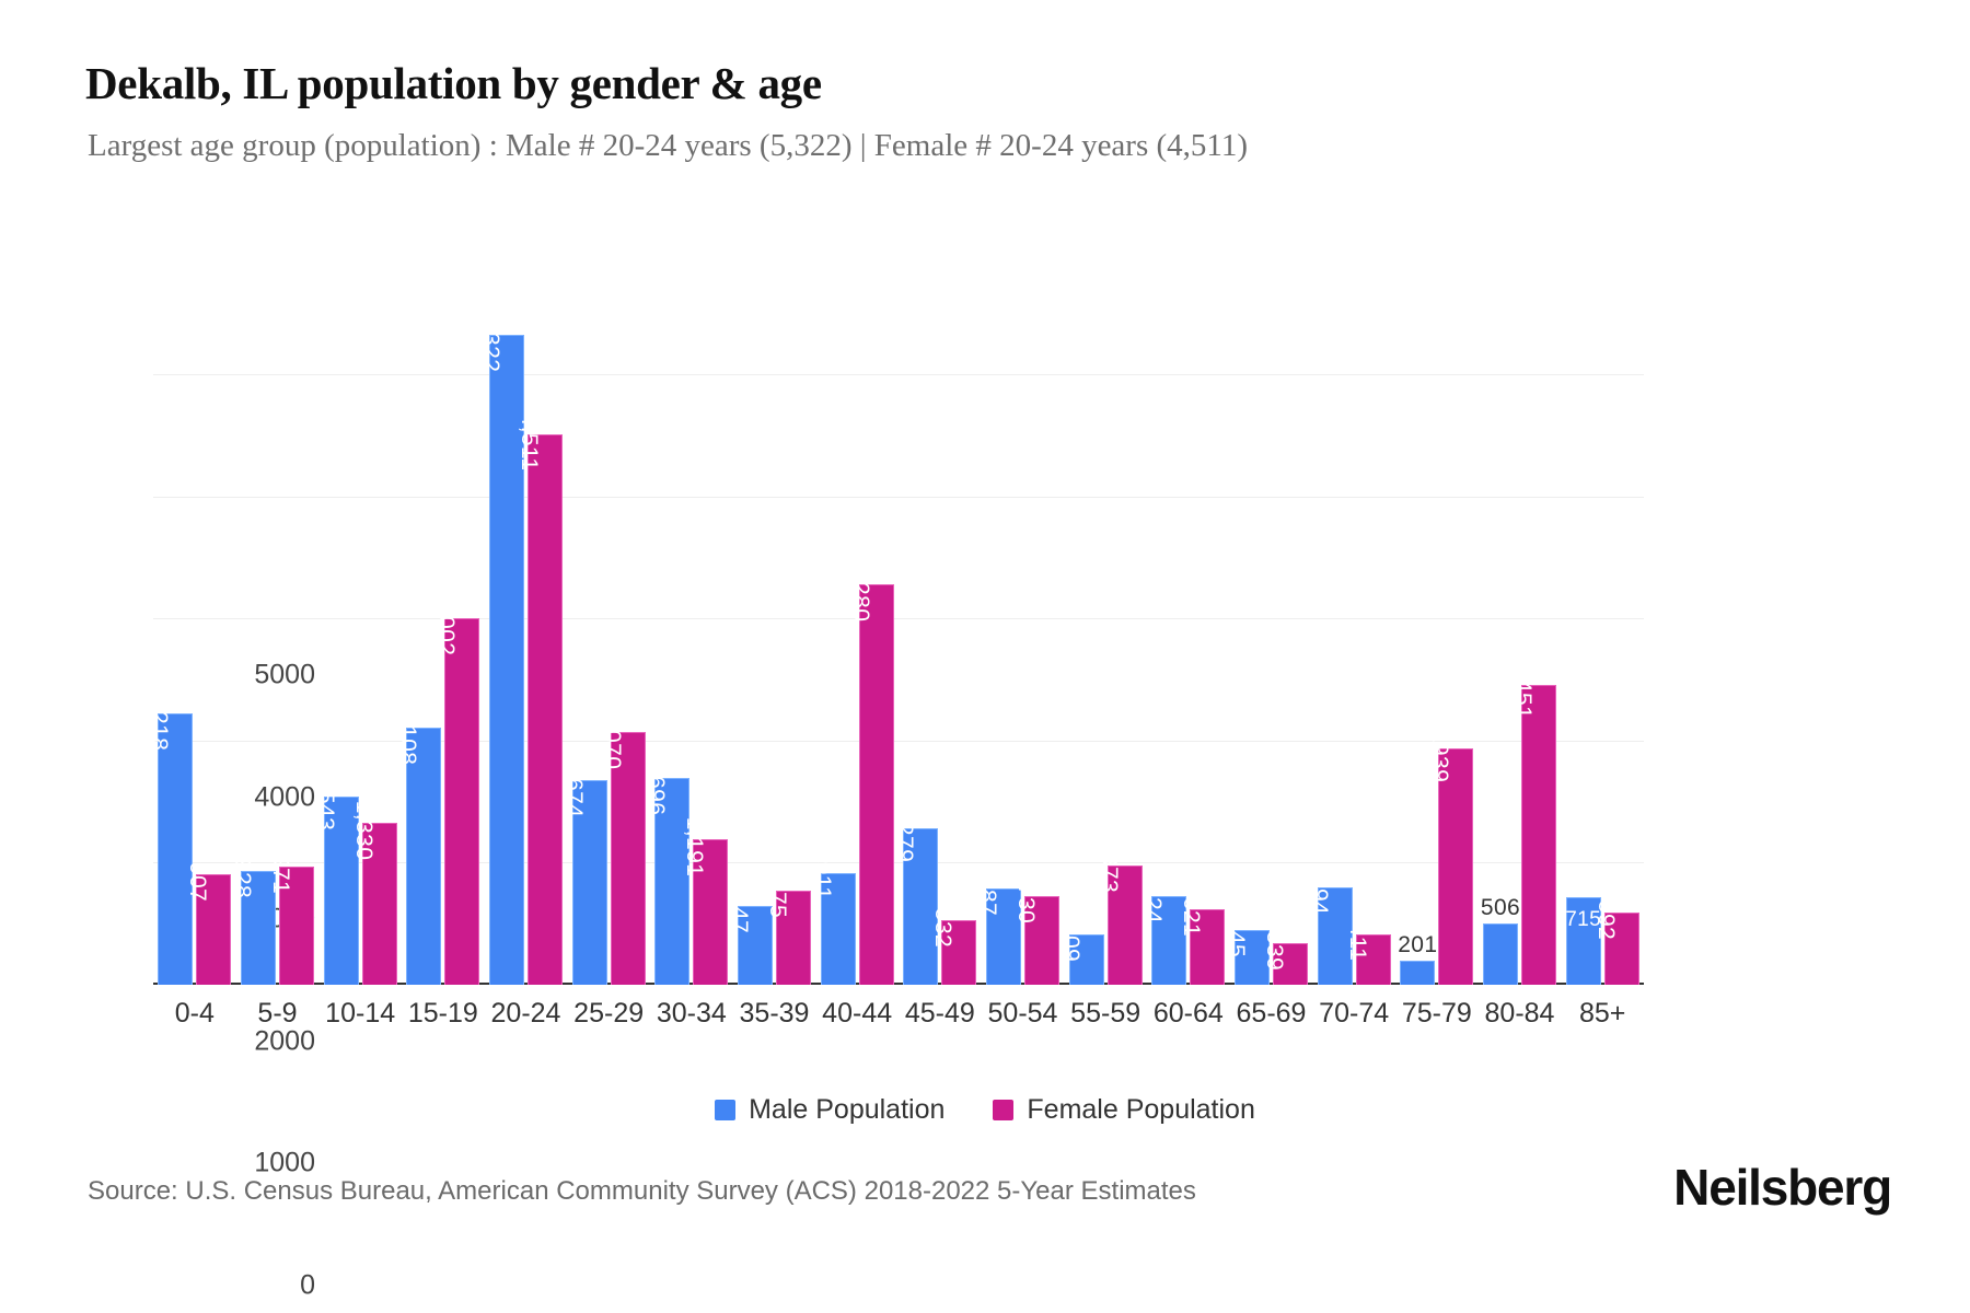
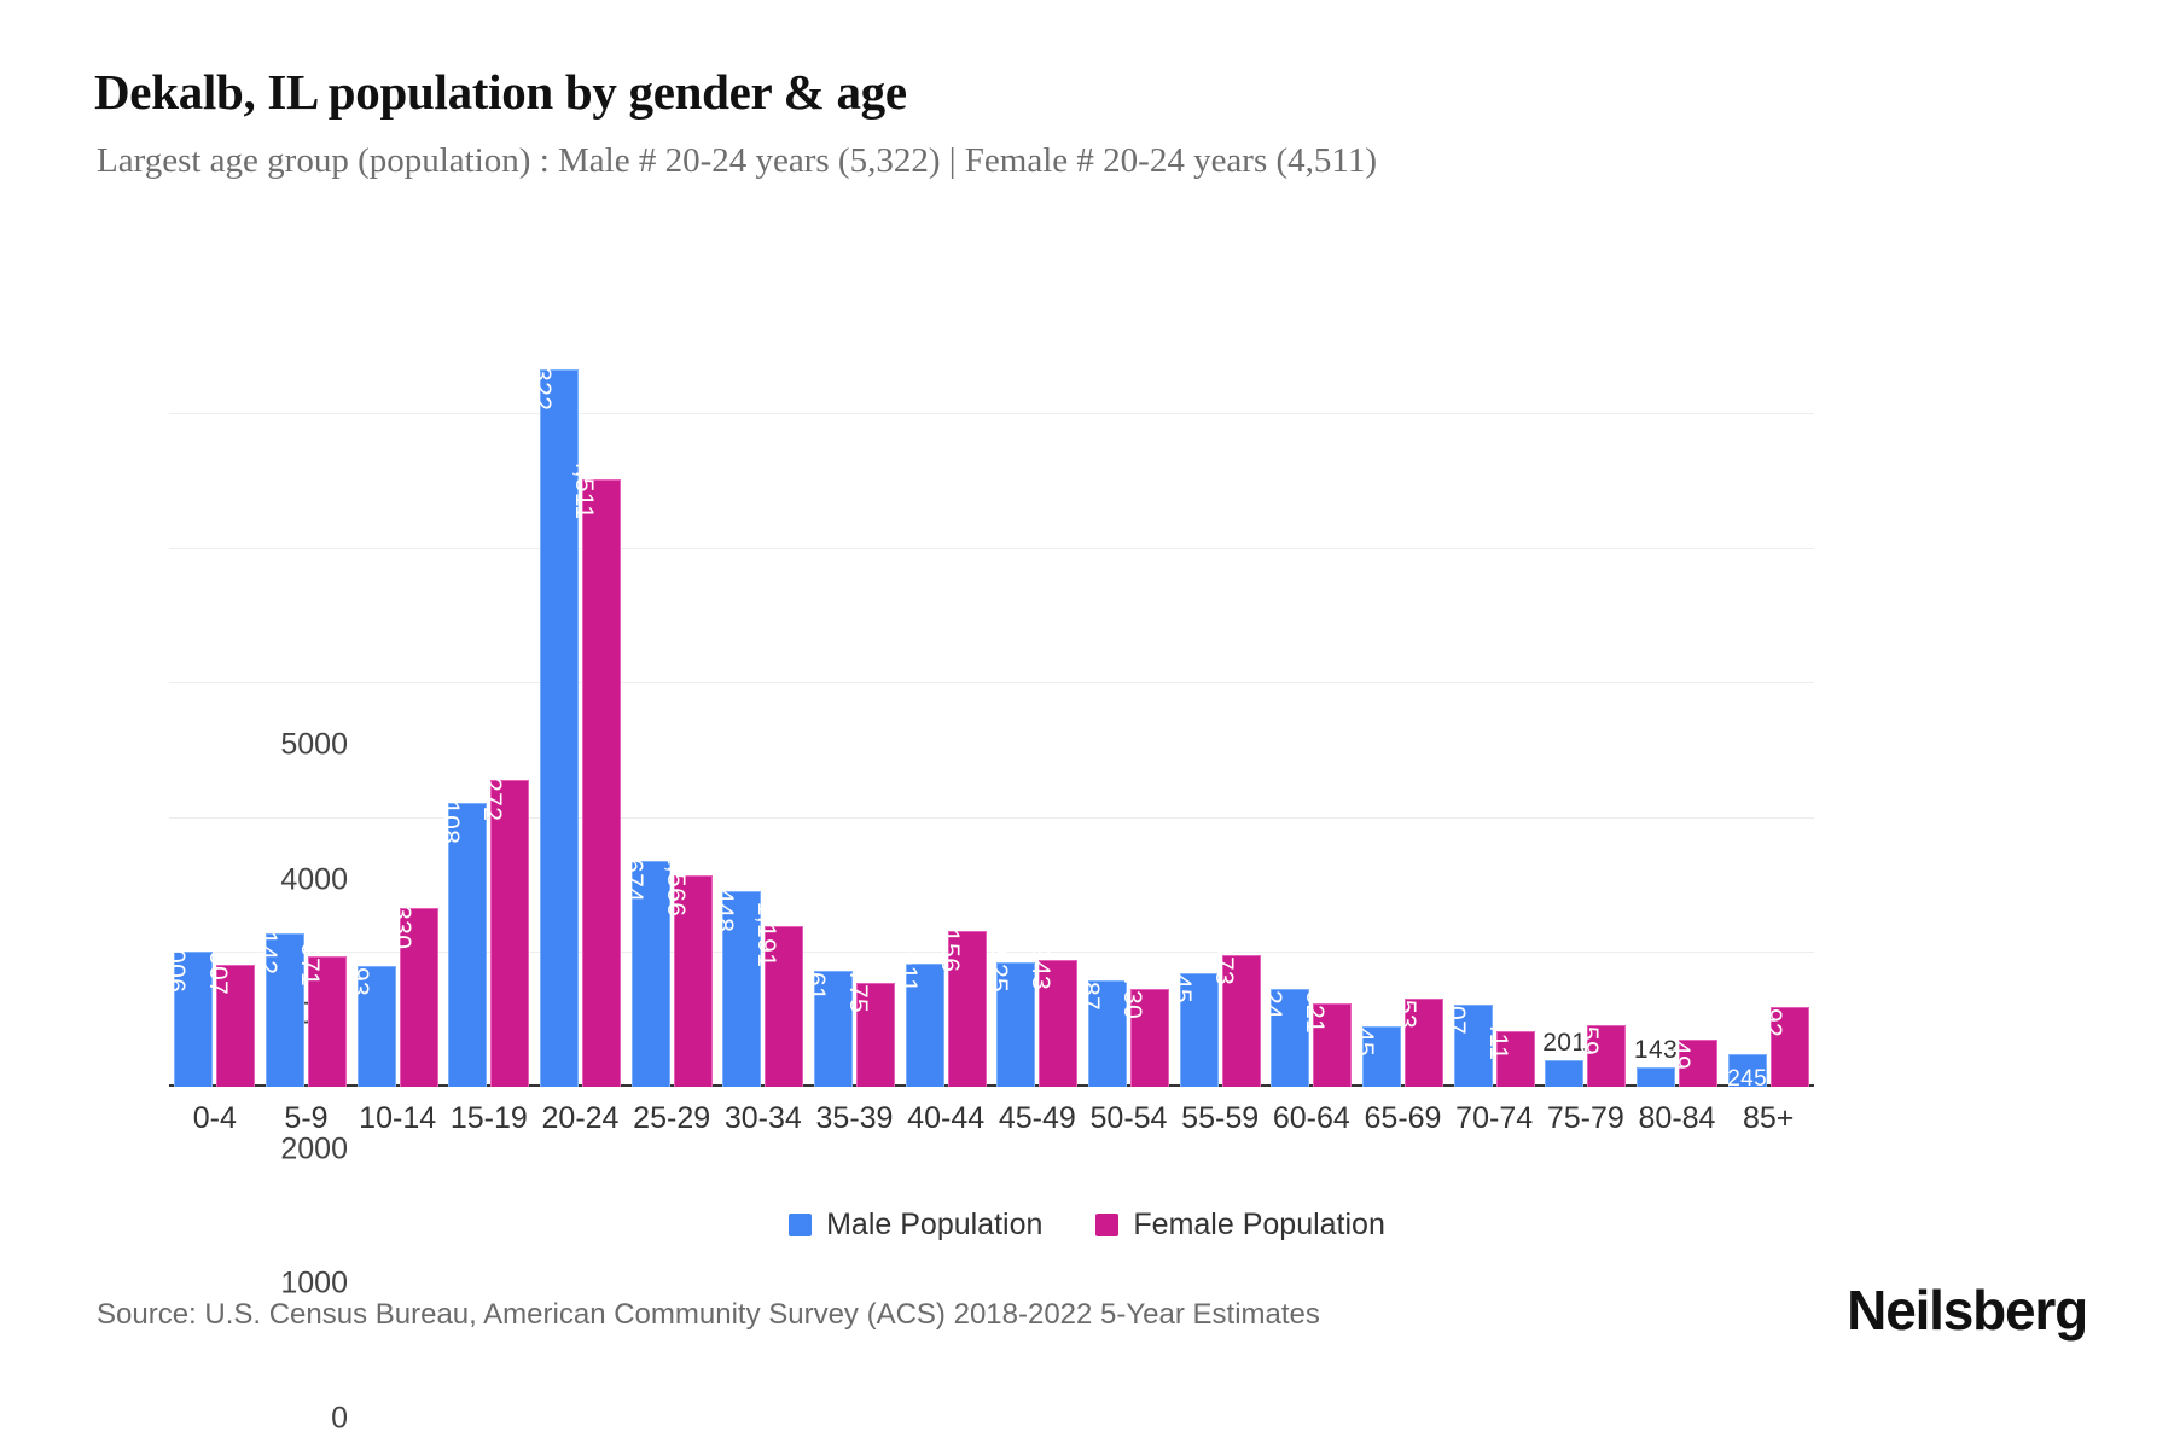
Male Population/0-4: 2,218 -> 1,006
Male Population/5-9: 928 -> 1,142
Male Population/10-14: 1543 -> 893
Female Population/15-19: 3,002 -> 2,272
Female Population/25-29: 2,070 -> 1,566
Male Population/30-34: 1,696 -> 1,448
Male Population/35-39: 647 -> 861
Female Population/40-44: 3,280 -> 1,156
Male Population/45-49: 1279 -> 925
Female Population/45-49: 532 -> 943
Male Population/55-59: 409 -> 845
Female Population/65-69: 339 -> 653
Male Population/70-74: 794 -> 607
Female Population/75-79: 1939 -> 459
Male Population/80-84: 506 -> 143
Female Population/80-84: 2451 -> 349
Male Population/85+: 715 -> 245
